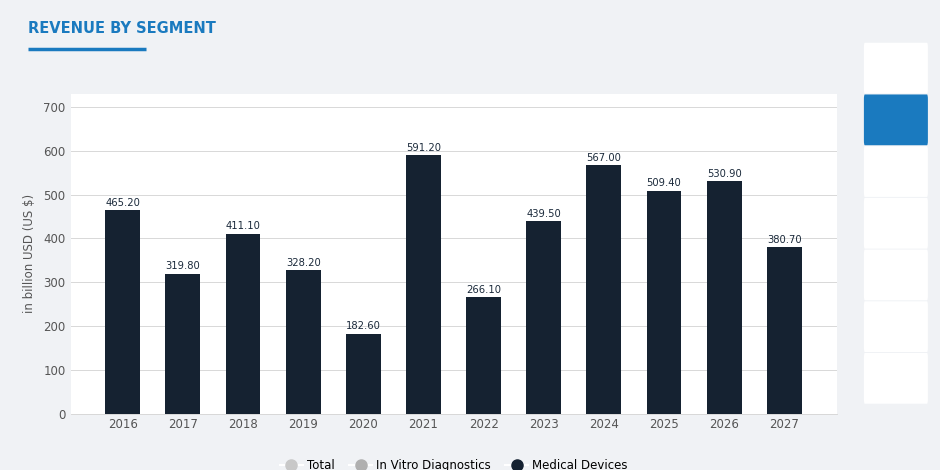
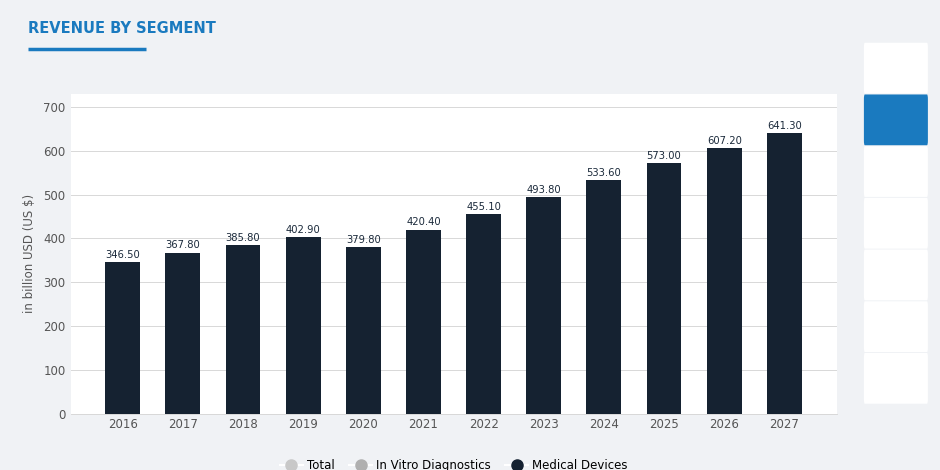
2016: 465.20 -> 346.50
2017: 319.80 -> 367.80
2018: 411.10 -> 385.80
2019: 328.20 -> 402.90
2020: 182.60 -> 379.80
2021: 591.20 -> 420.40
2022: 266.10 -> 455.10
2023: 439.50 -> 493.80
2024: 567.00 -> 533.60
2025: 509.40 -> 573.00
2026: 530.90 -> 607.20
2027: 380.70 -> 641.30
